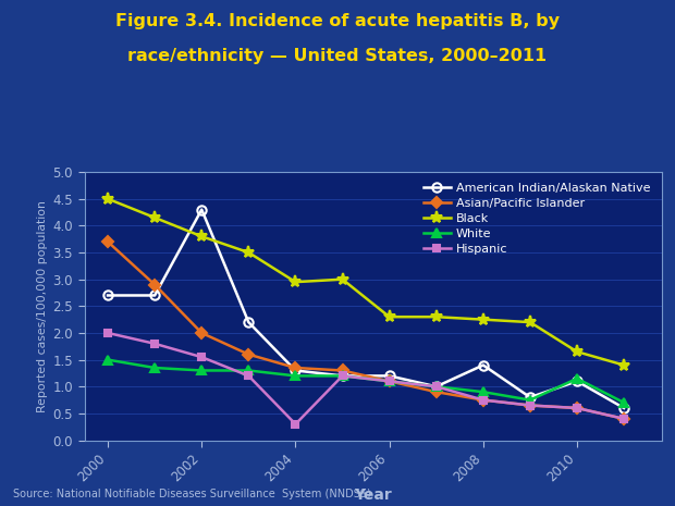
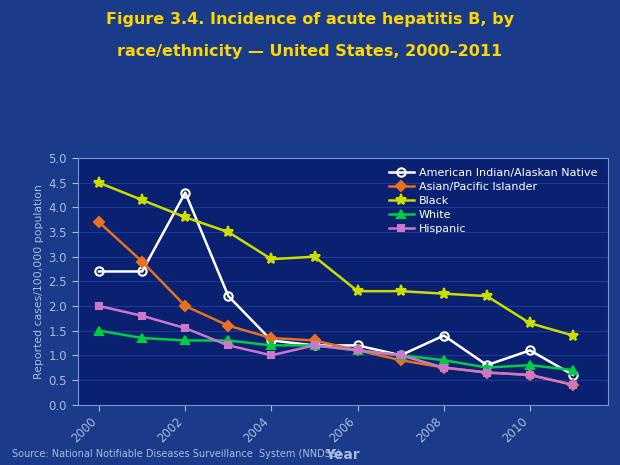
Hispanic/2004: 0.30 -> 1.00
White/2010: 1.15 -> 0.80
